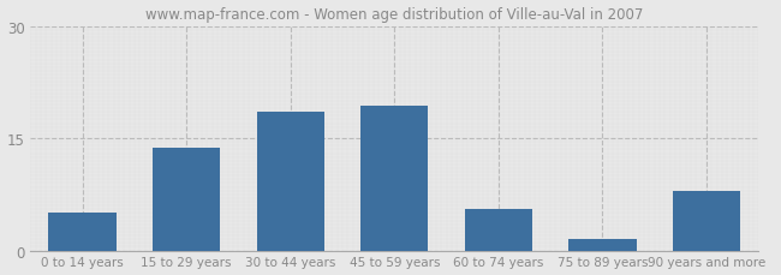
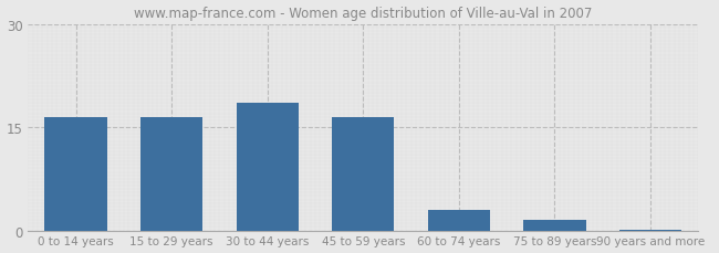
0 to 14 years: 5.0 -> 16.5
15 to 29 years: 13.8 -> 16.5
45 to 59 years: 19.4 -> 16.5
60 to 74 years: 5.6 -> 3.0
90 years and more: 8.0 -> 0.1
